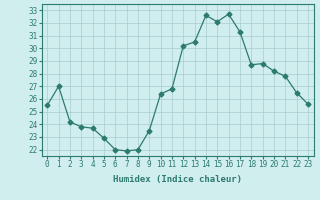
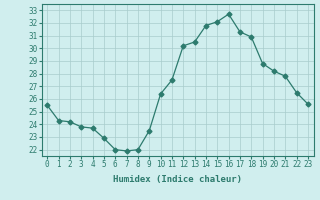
1: 27.0 -> 24.3
11: 26.8 -> 27.5
14: 32.6 -> 31.8
18: 28.7 -> 30.9
